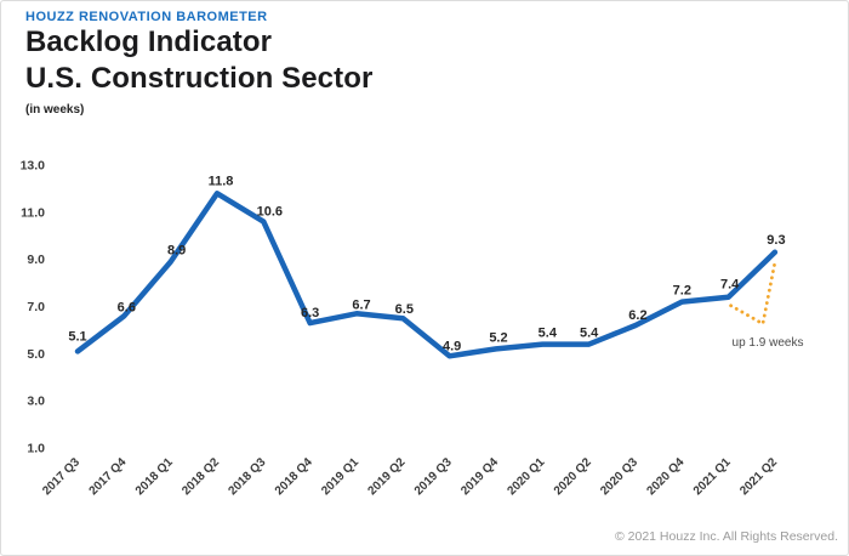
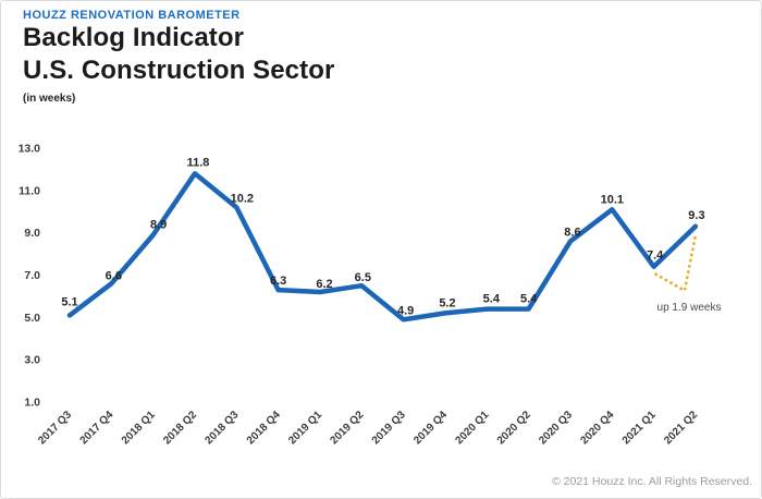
2018 Q3: 10.6 -> 10.2
2019 Q1: 6.7 -> 6.2
2020 Q3: 6.2 -> 8.6
2020 Q4: 7.2 -> 10.1
